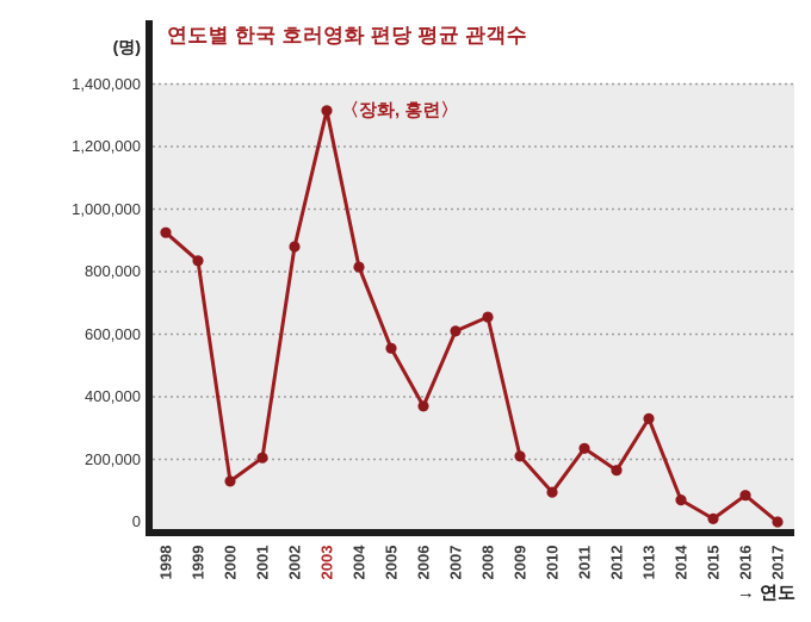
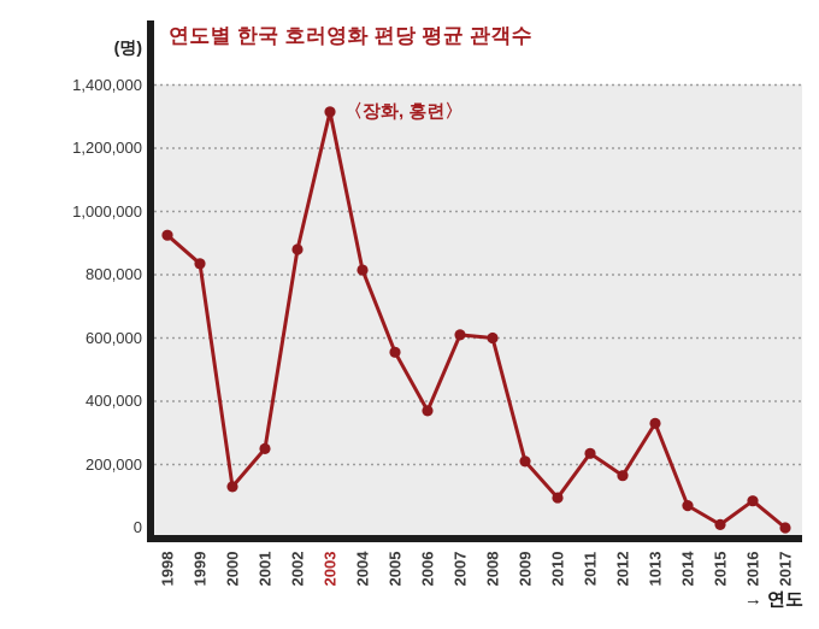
2001: 200000 -> 250000
2008: 660000 -> 600000
